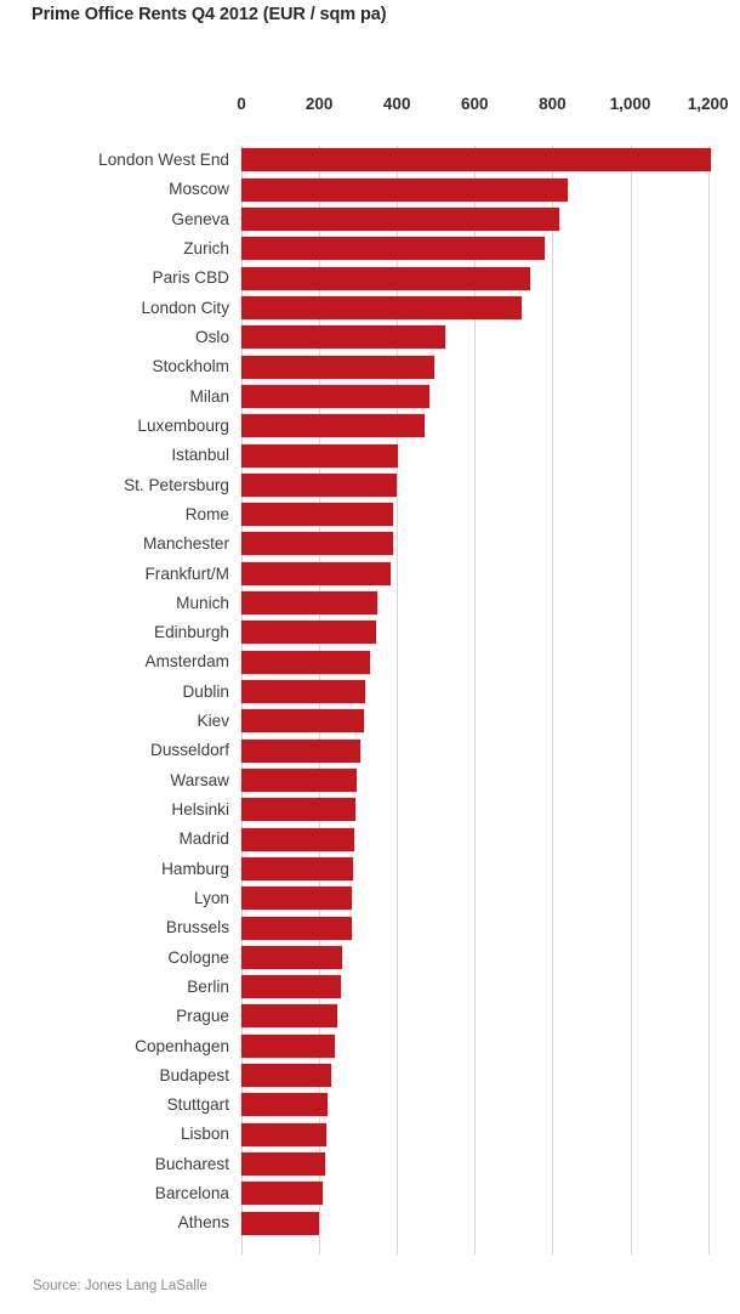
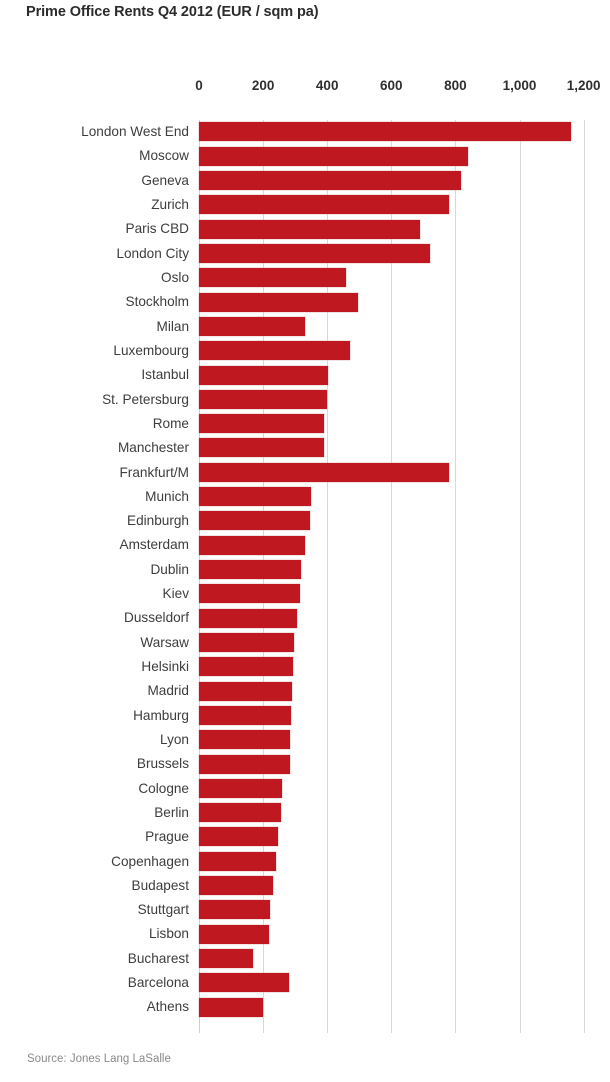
London West End: 1210 -> 1160
Paris CBD: 740 -> 690
Oslo: 520 -> 460
Milan: 480 -> 330
Frankfurt/M: 380 -> 780
Bucharest: 220 -> 170
Barcelona: 210 -> 280
